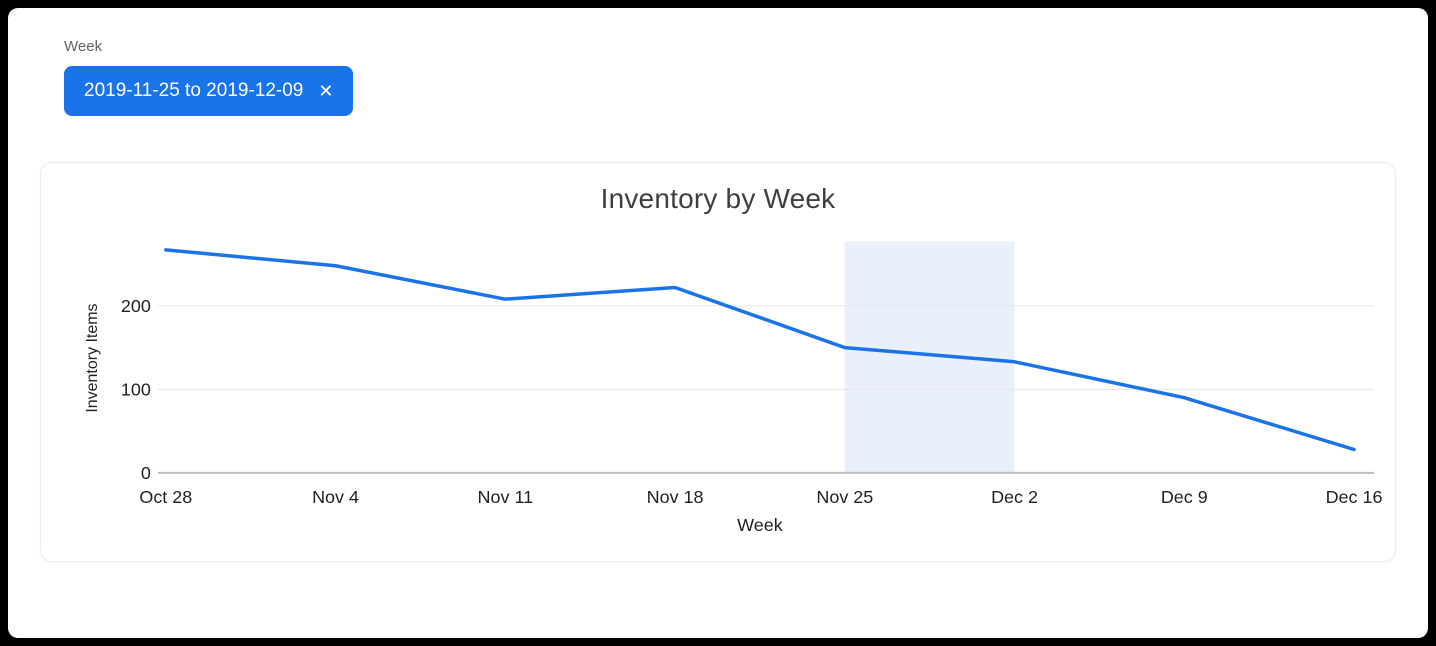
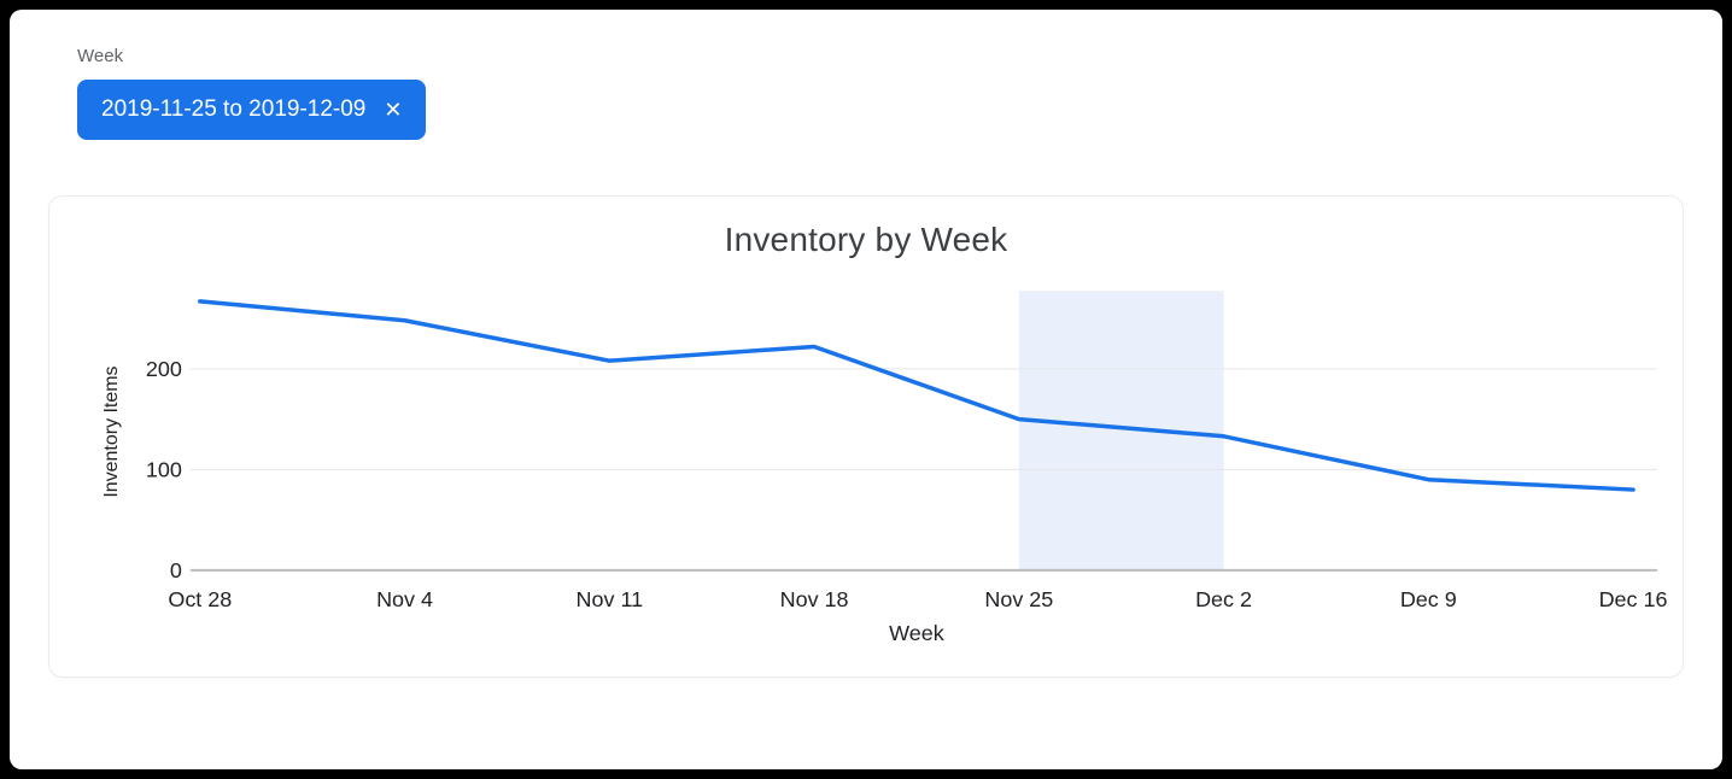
Dec 16: 30 -> 80
